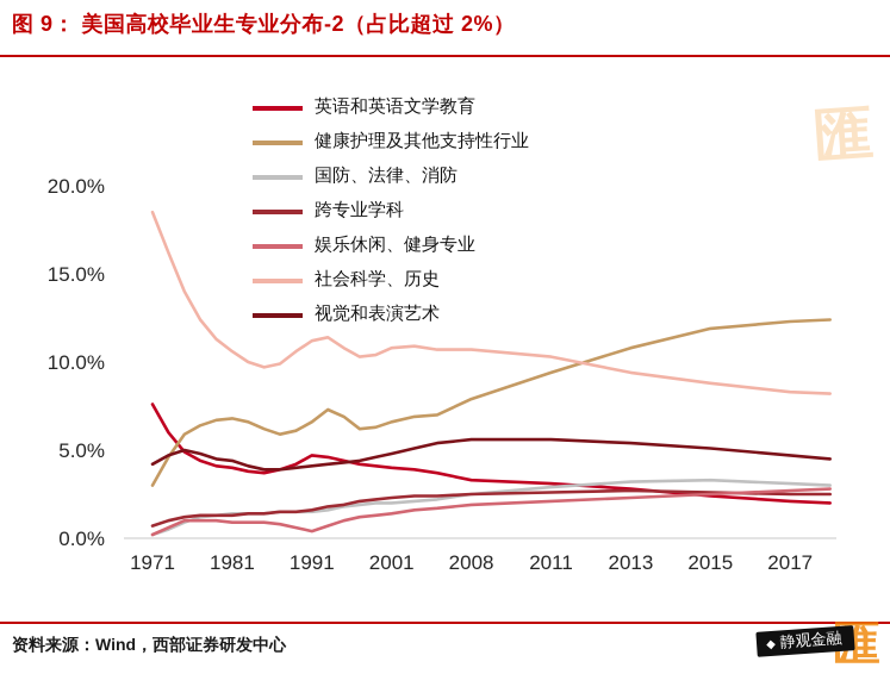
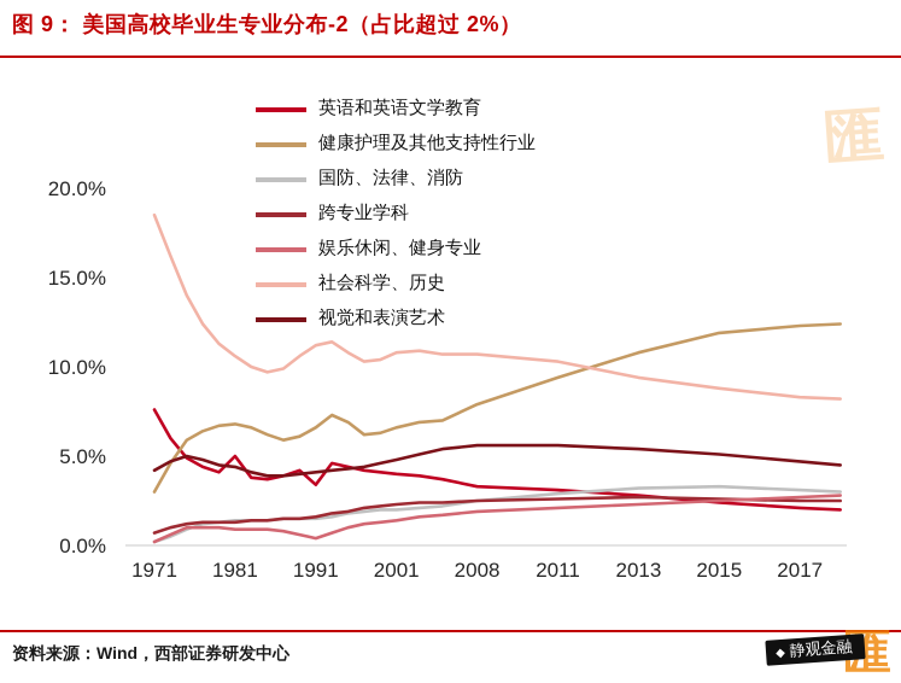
英语和英语文学教育/1981: 4.0% -> 5.0%
英语和英语文学教育/1991: 4.7% -> 3.4%
